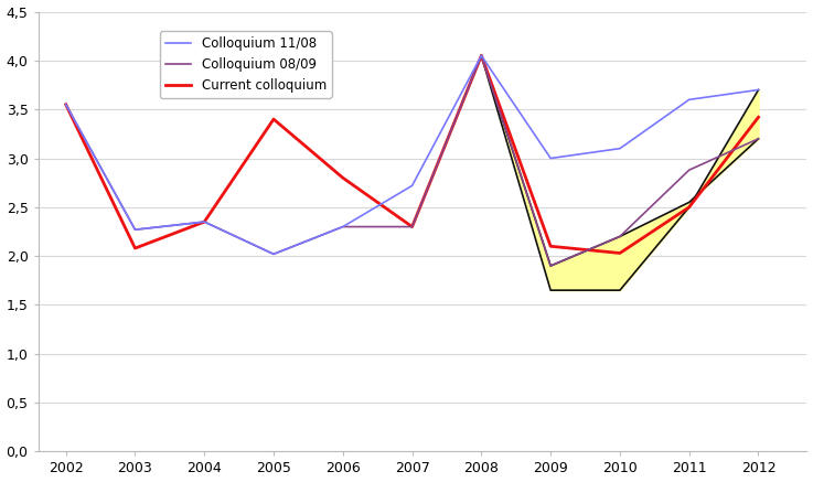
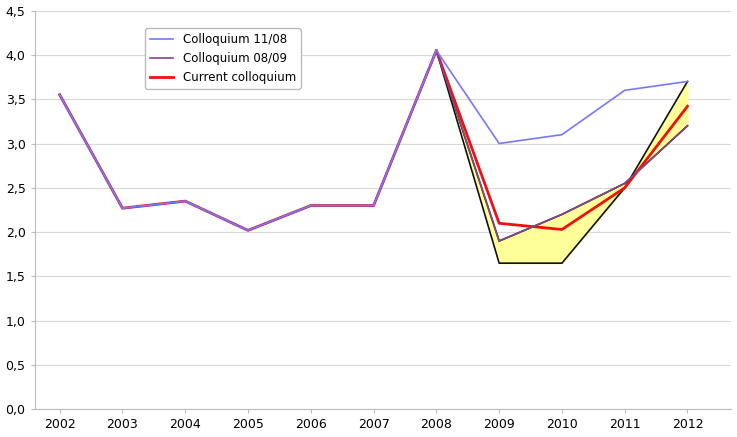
Current colloquium/2003: 2,08 -> 2,27
Current colloquium/2005: 3,40 -> 2,02
Current colloquium/2006: 2,80 -> 2,30
Colloquium 11/08/2007: 2,72 -> 2,30
Colloquium 08/09/2011: 2,88 -> 2,55
